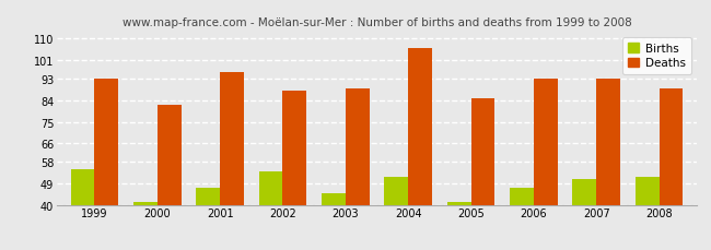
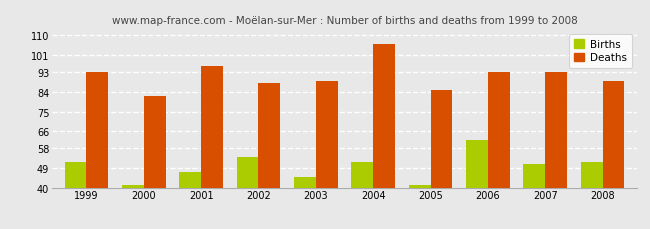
Births/1999: 55 -> 52
Births/2006: 47 -> 62
